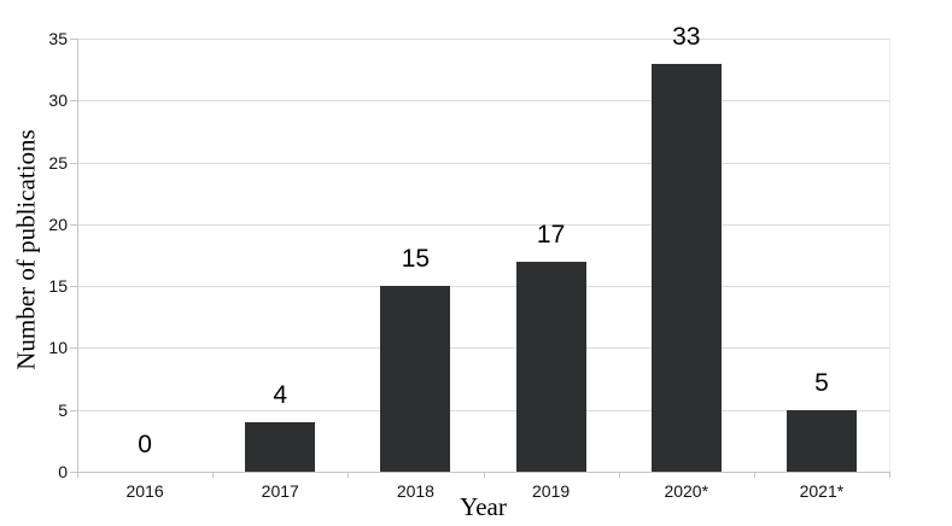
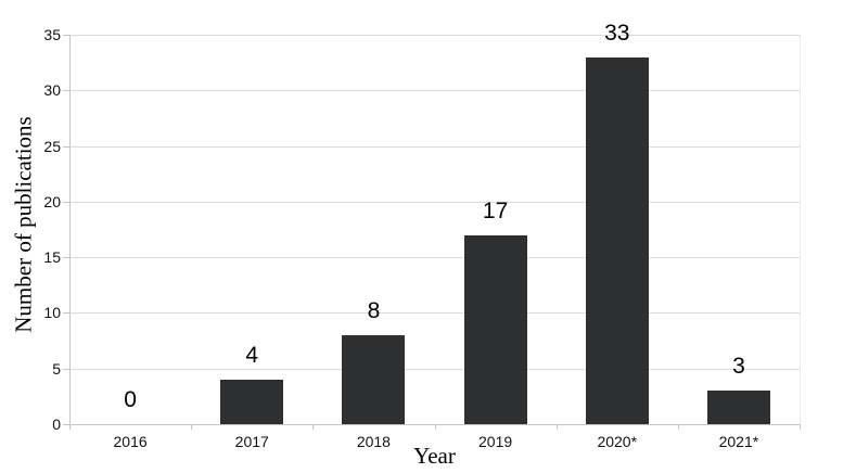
2018: 15 -> 8
2021*: 5 -> 3
